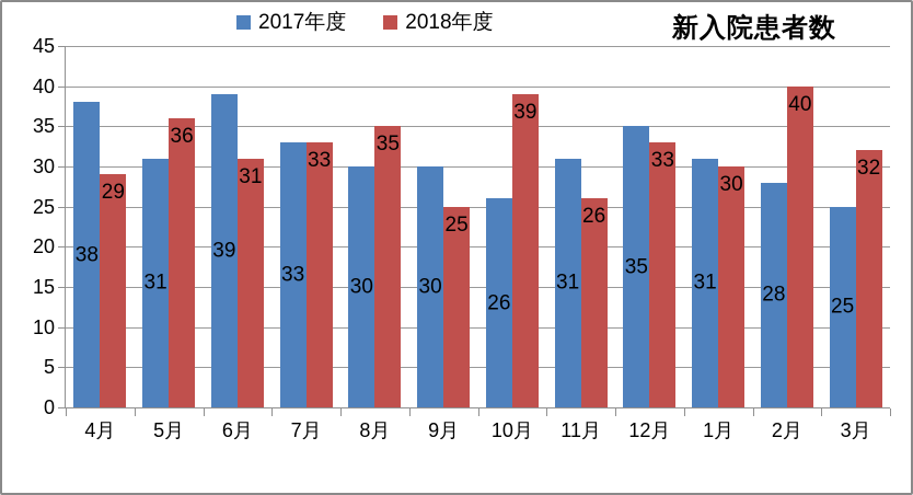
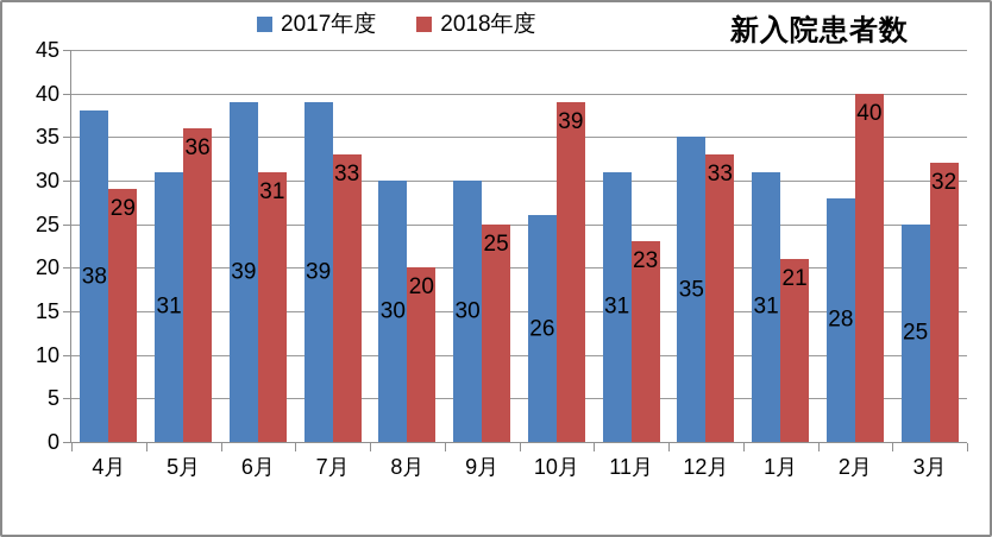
2017年度/7月: 33 -> 39
2018年度/8月: 35 -> 20
2018年度/11月: 26 -> 23
2018年度/1月: 30 -> 21
